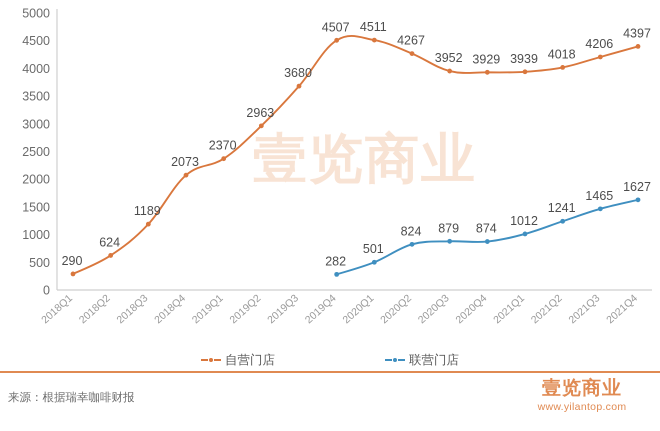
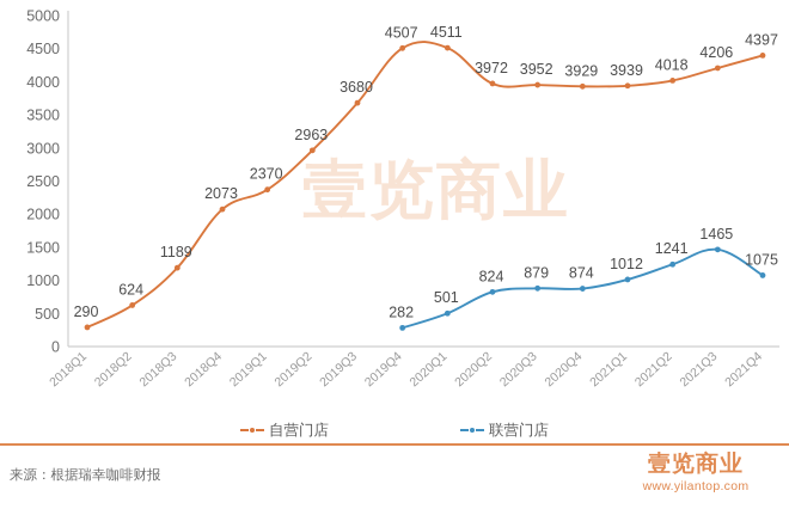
自营门店/2020Q2: 4267 -> 3972
联营门店/2021Q4: 1627 -> 1075
